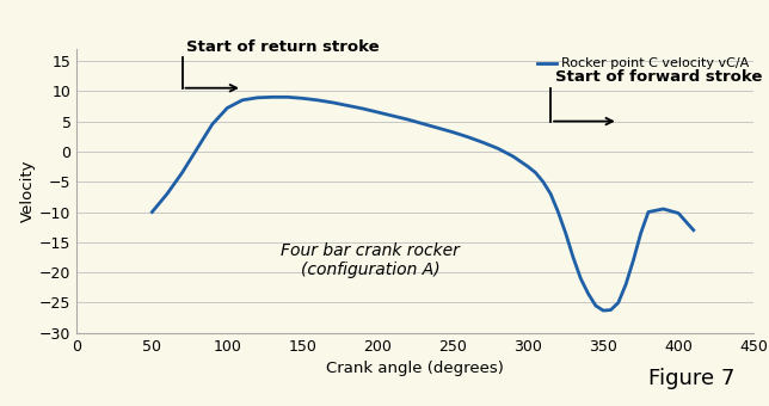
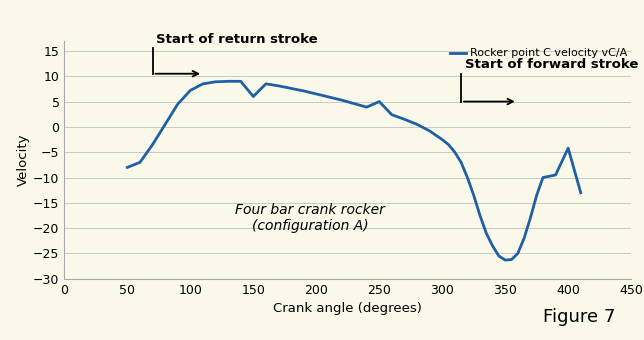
50: -10.0 -> -8.0
150: 8.8 -> 6.0
250: 3.2 -> 5.0
400: -10.2 -> -4.2
